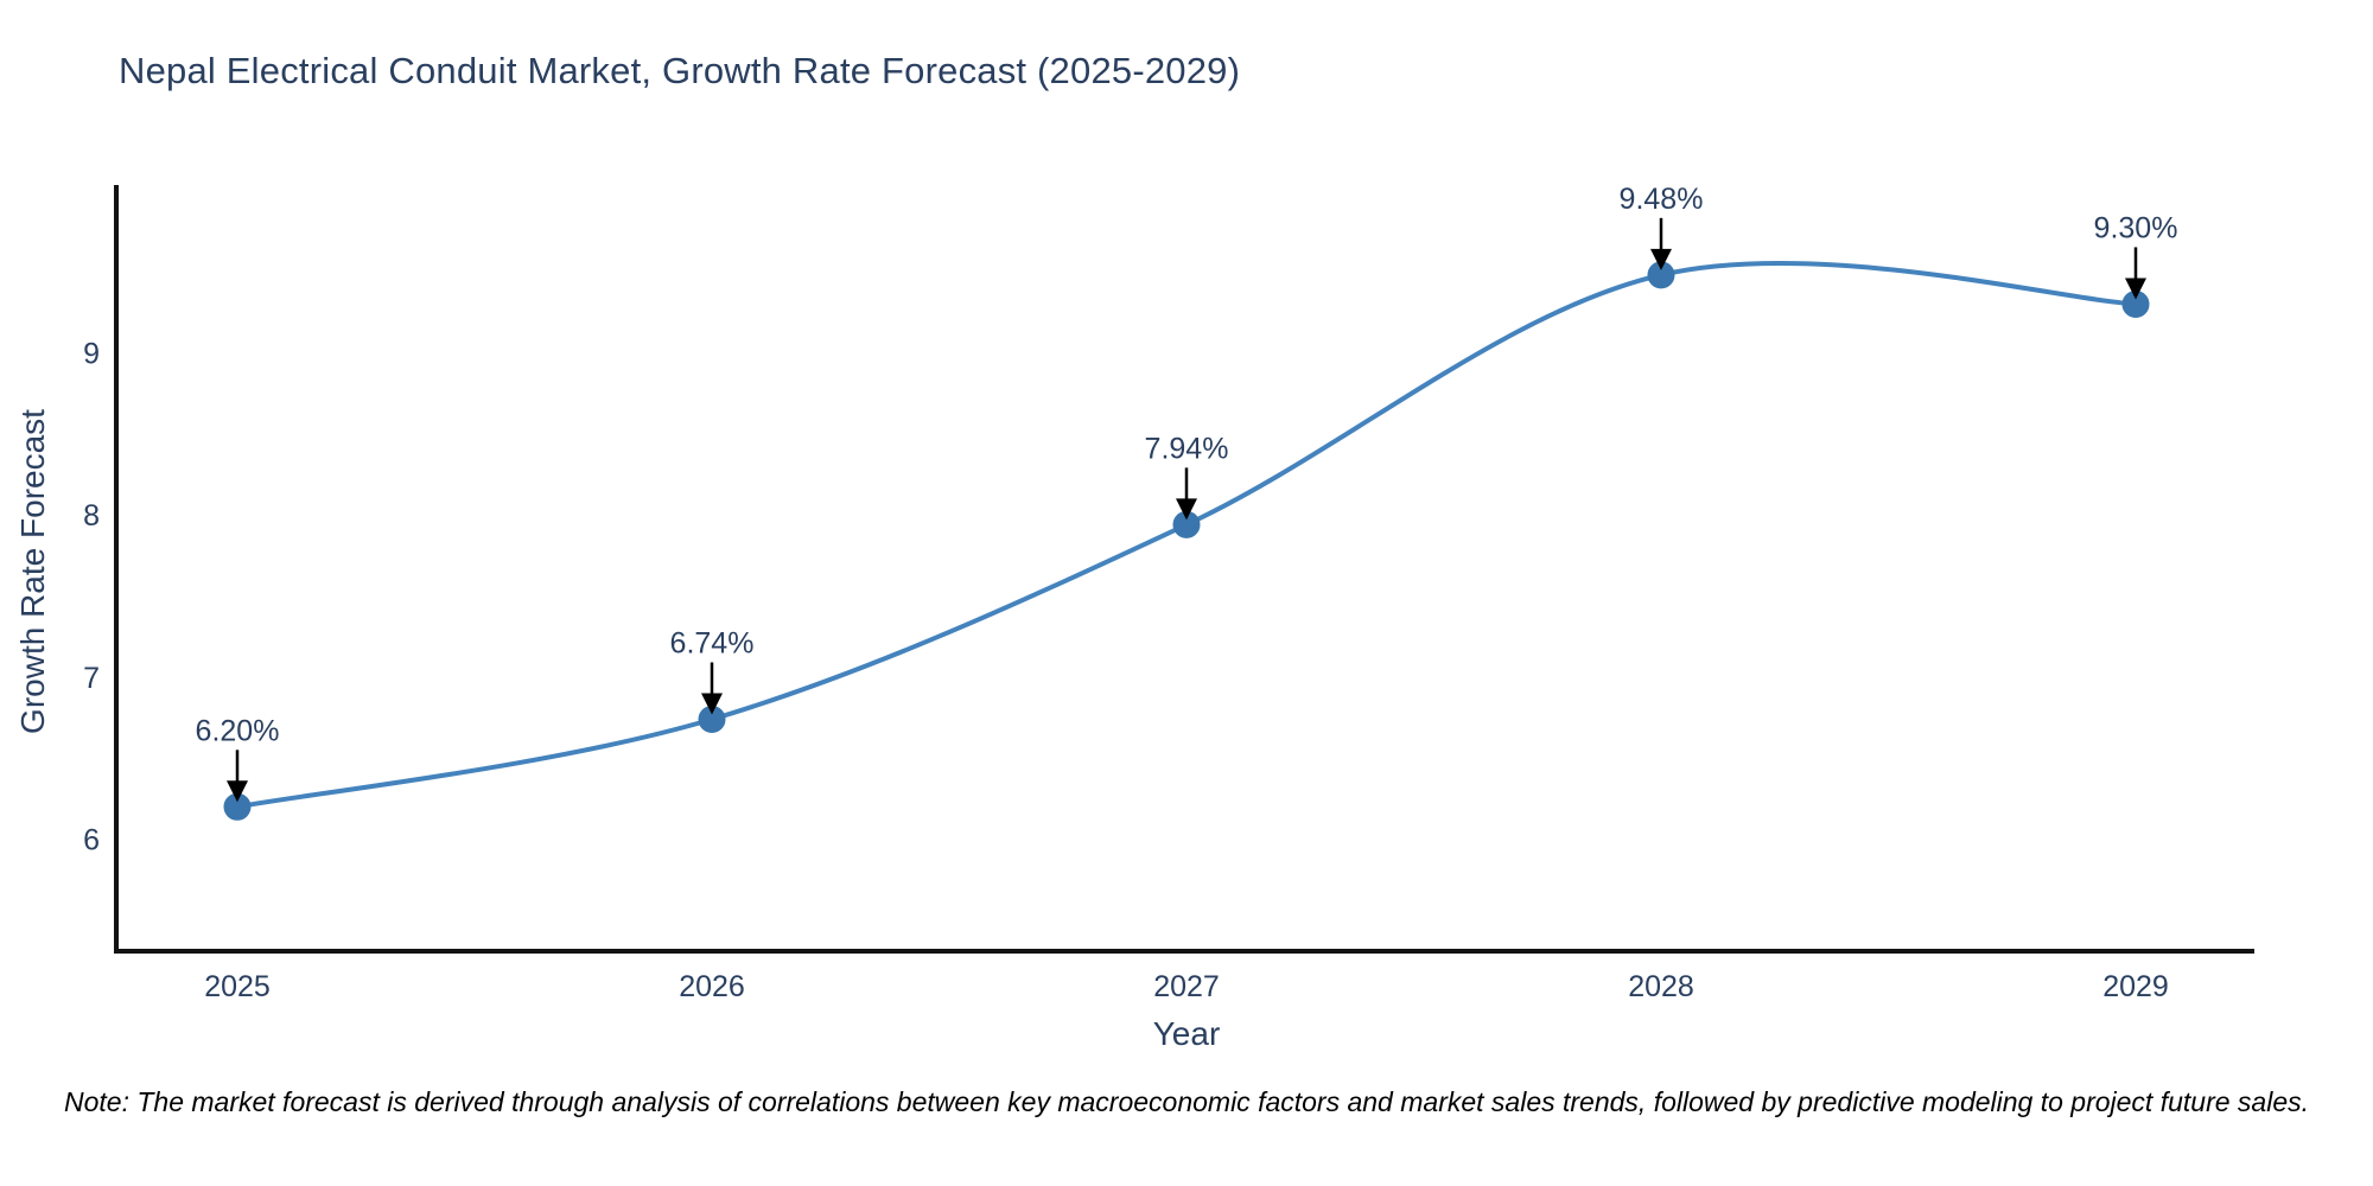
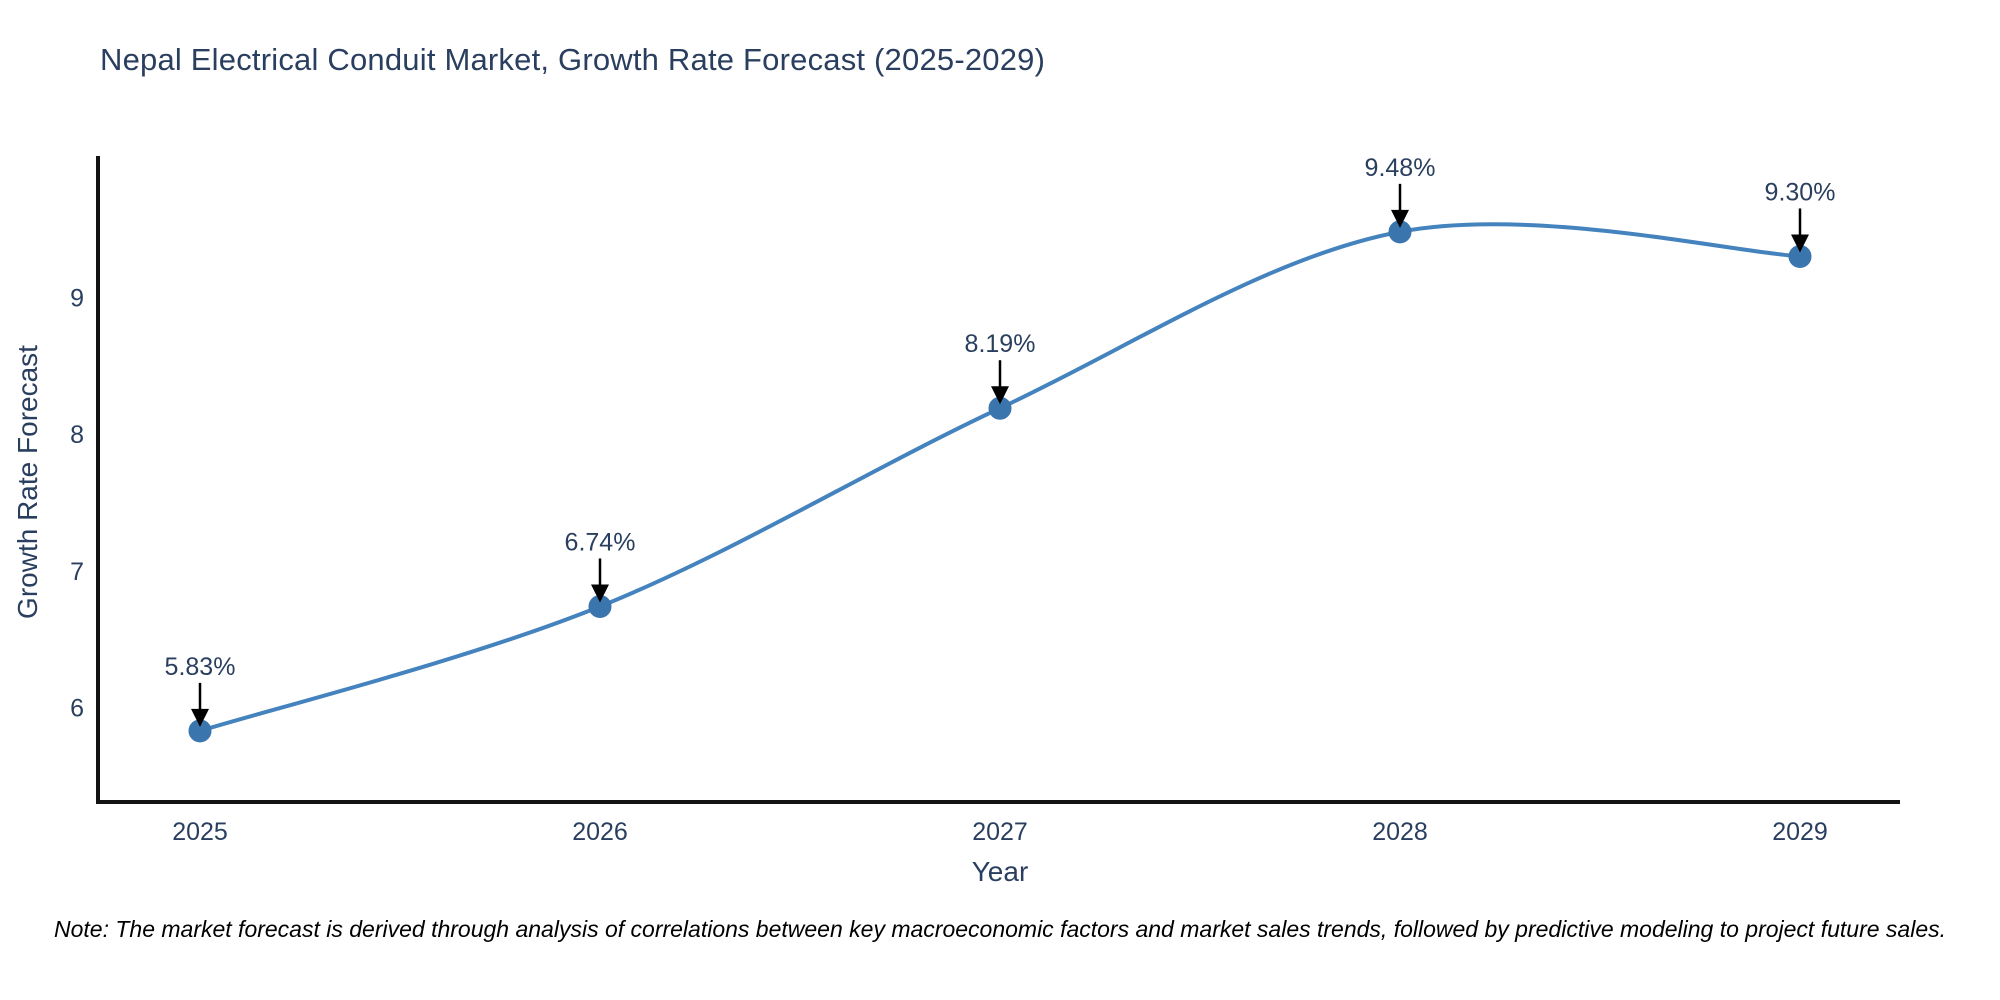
2025: 6.20% -> 5.83%
2027: 7.94% -> 8.19%
